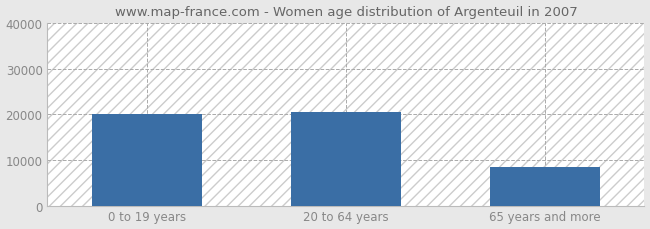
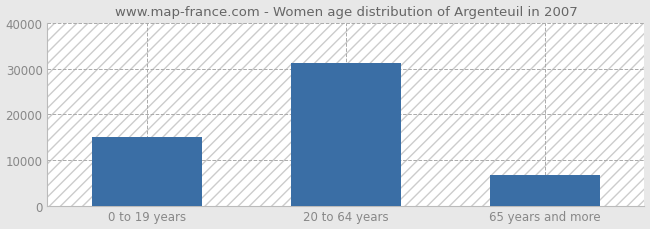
0 to 19 years: 20000 -> 15000
20 to 64 years: 20500 -> 31200
65 years and more: 8500 -> 6600
